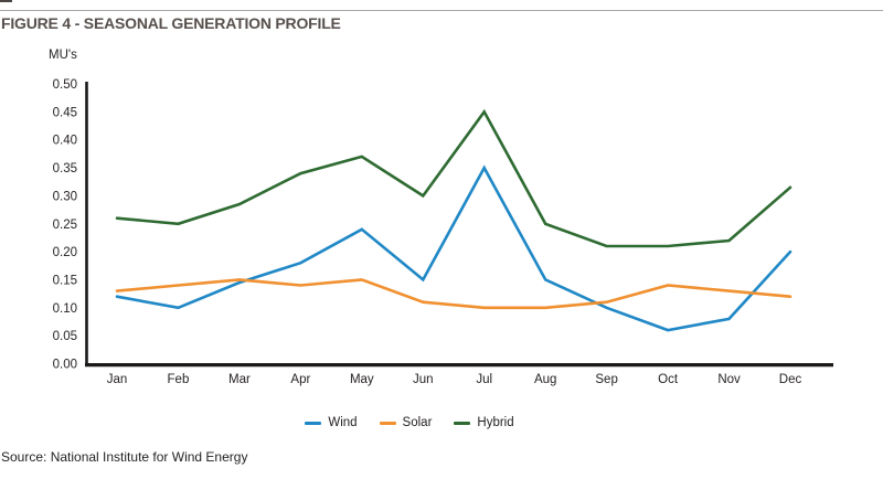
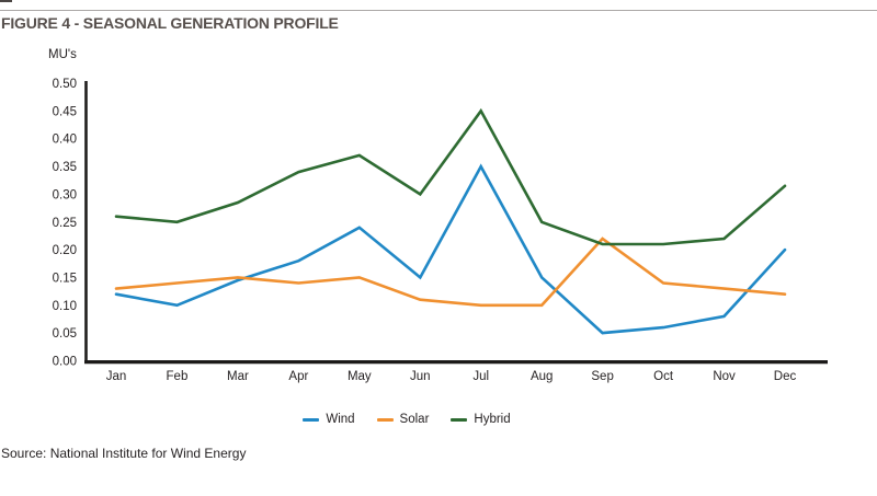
Wind/Sep: 0.10 -> 0.05
Solar/Sep: 0.11 -> 0.22
